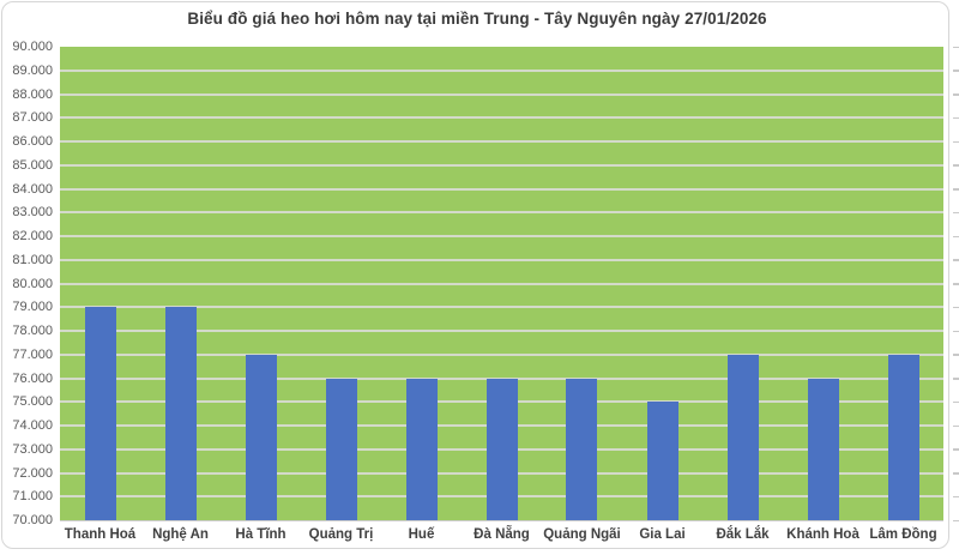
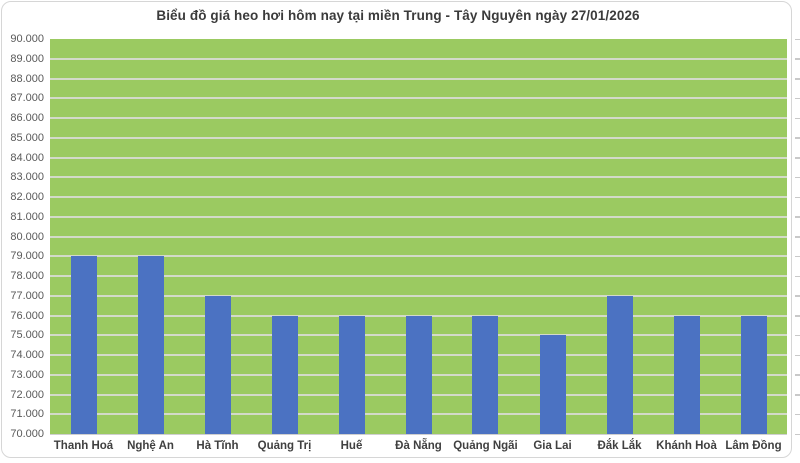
Lâm Đồng: 77000 -> 76000
